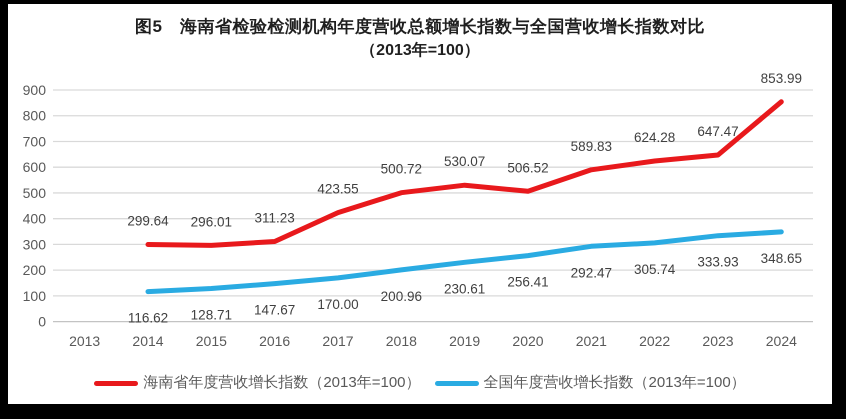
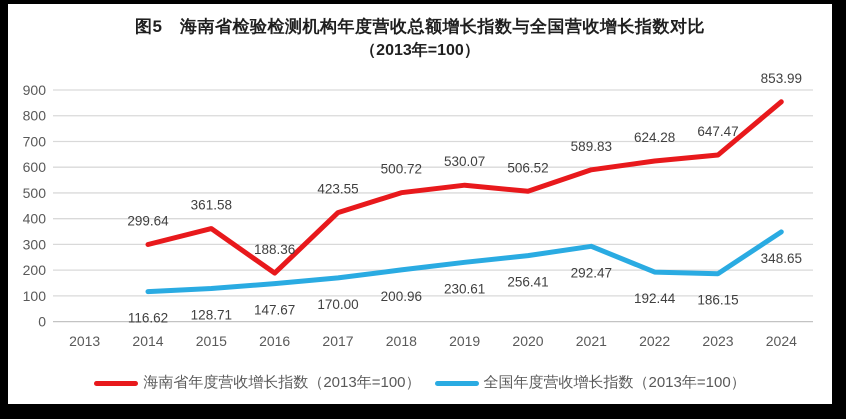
海南省年度营收增长指数（2013年=100）/2015: 296.01 -> 361.58
海南省年度营收增长指数（2013年=100）/2016: 311.23 -> 188.36
全国年度营收增长指数（2013年=100）/2022: 305.74 -> 192.44
全国年度营收增长指数（2013年=100）/2023: 333.93 -> 186.15
